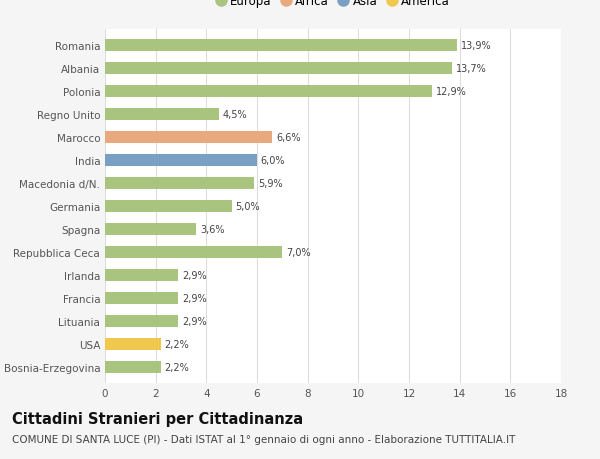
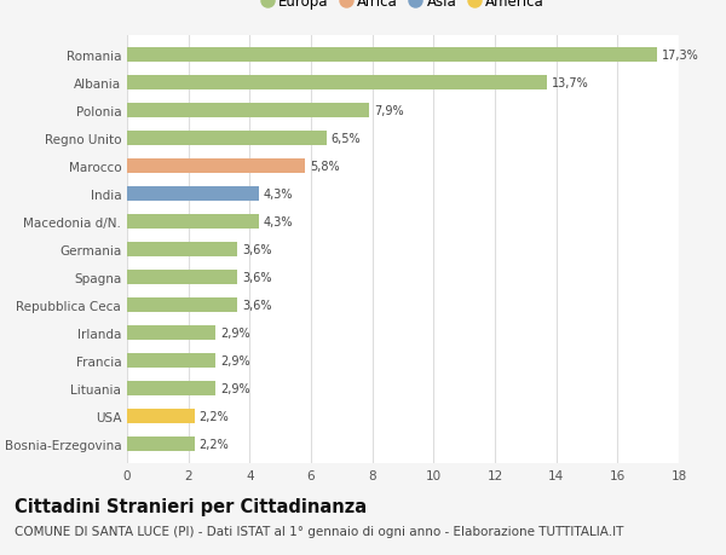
Romania: 13,9% -> 17,3%
Polonia: 12,9% -> 7,9%
Regno Unito: 4,5% -> 6,5%
Marocco: 6,6% -> 5,8%
India: 6,0% -> 4,3%
Macedonia d/N.: 5,9% -> 4,3%
Germania: 5,0% -> 3,6%
Repubblica Ceca: 7,0% -> 3,6%
